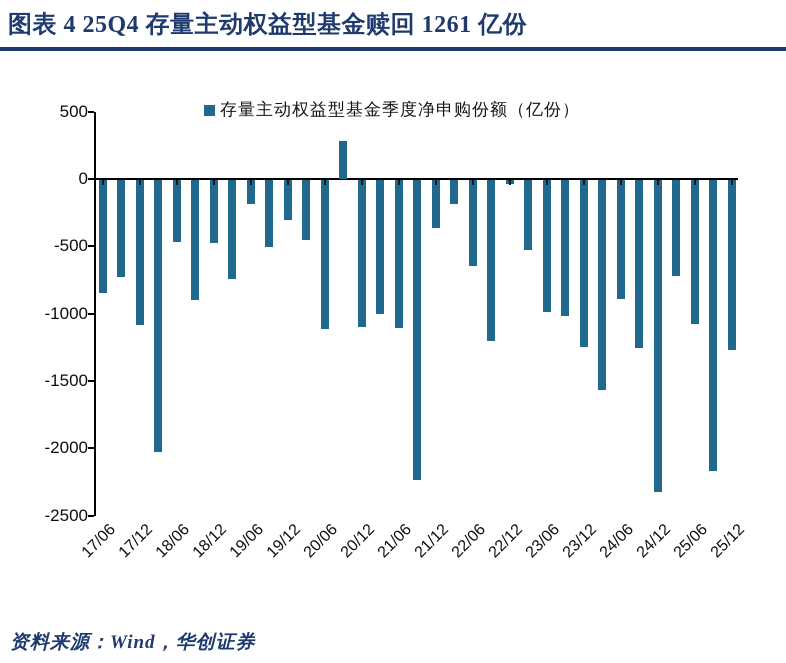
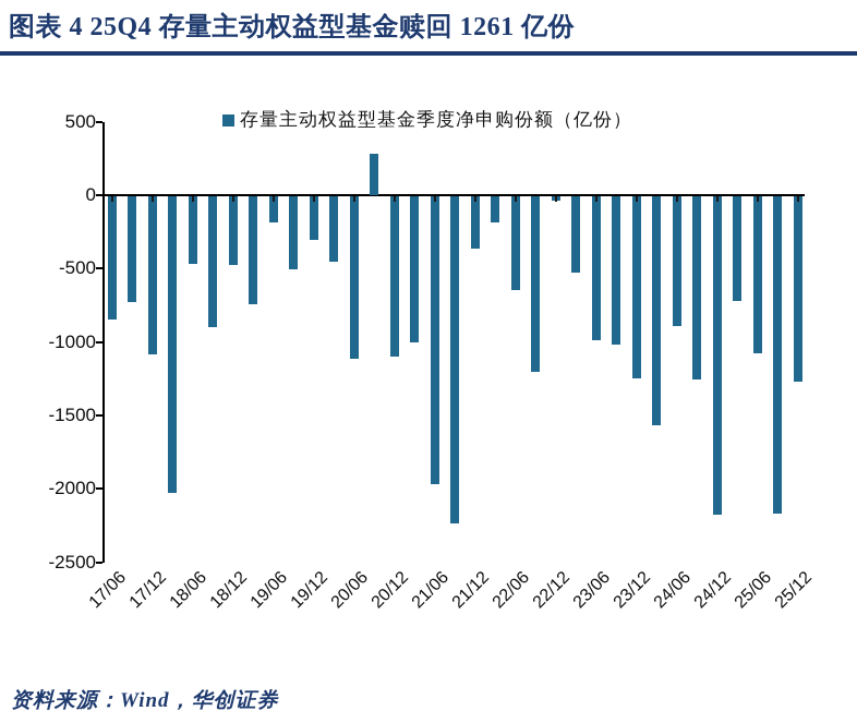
21/06: -1100 -> -1960
24/12: -2320 -> -2170
